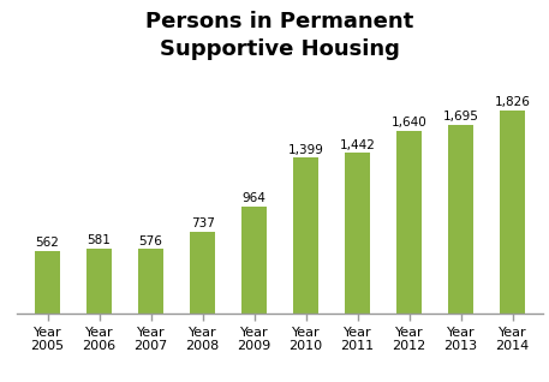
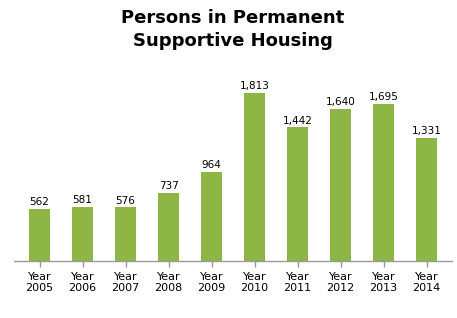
Year 2010: 1,399 -> 1,813
Year 2014: 1,826 -> 1,331
